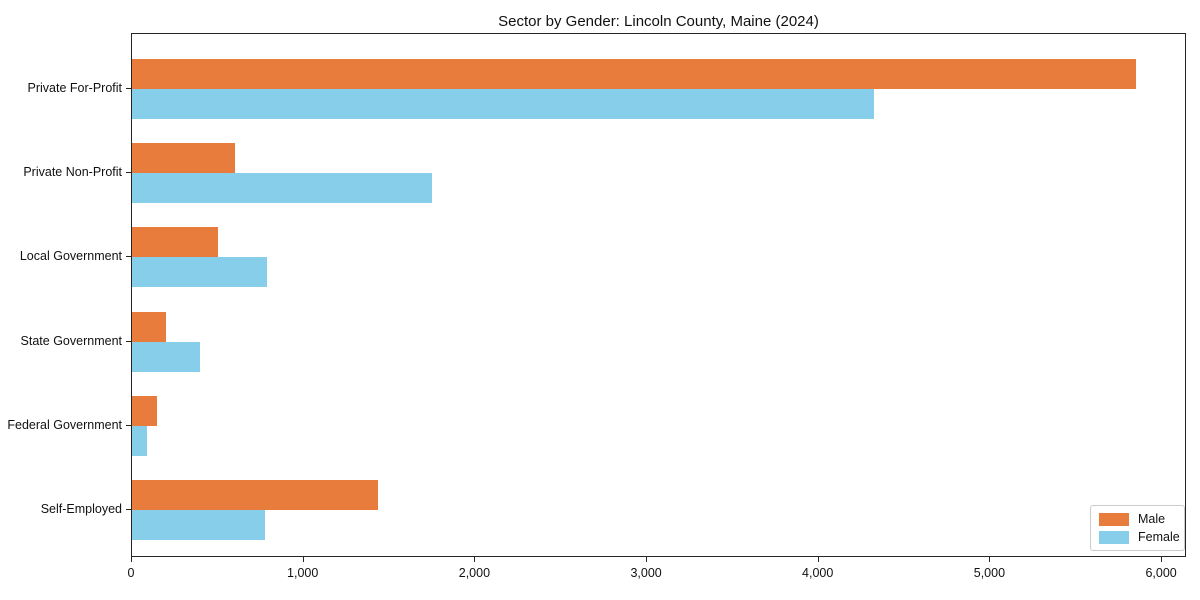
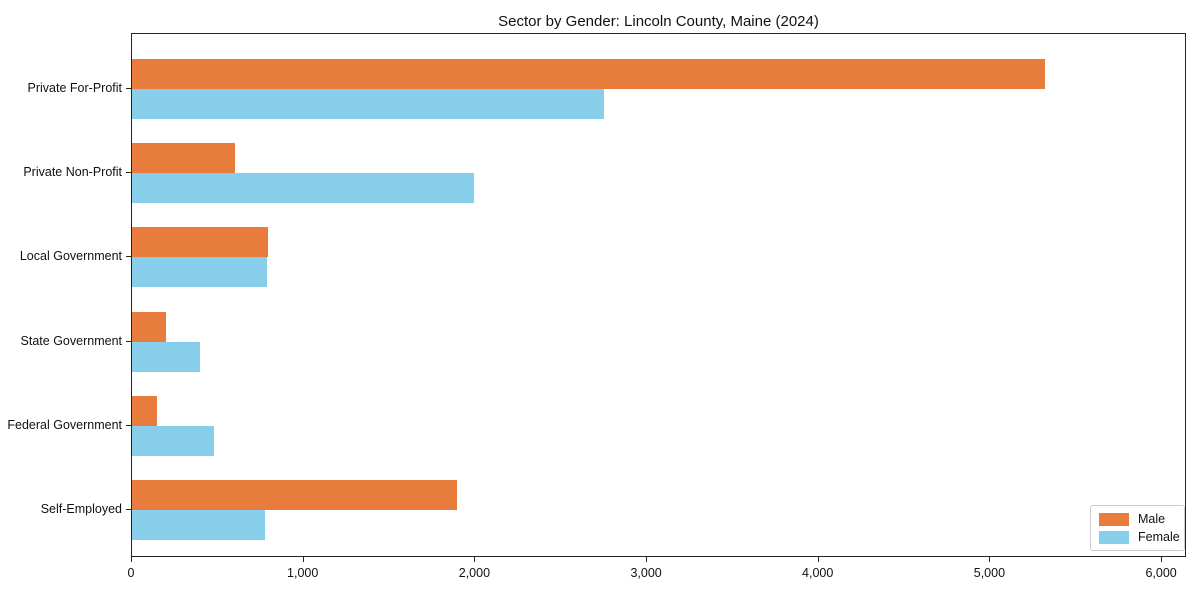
Male/Private For-Profit: 5850 -> 5320
Female/Private For-Profit: 4320 -> 2750
Female/Private Non-Profit: 1750 -> 1990
Male/Local Government: 500 -> 790
Female/Federal Government: 80 -> 480
Male/Self-Employed: 1430 -> 1890
